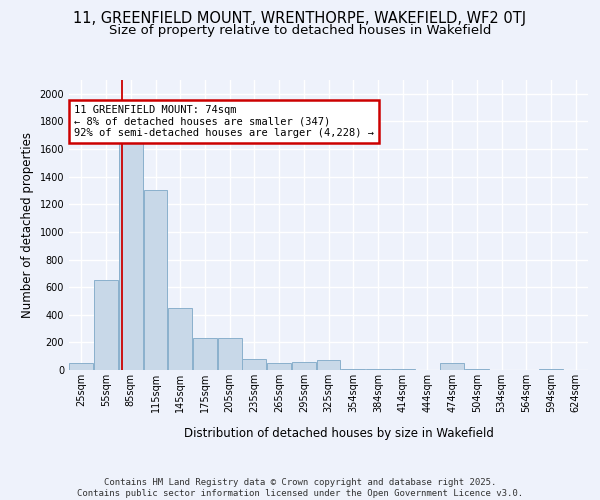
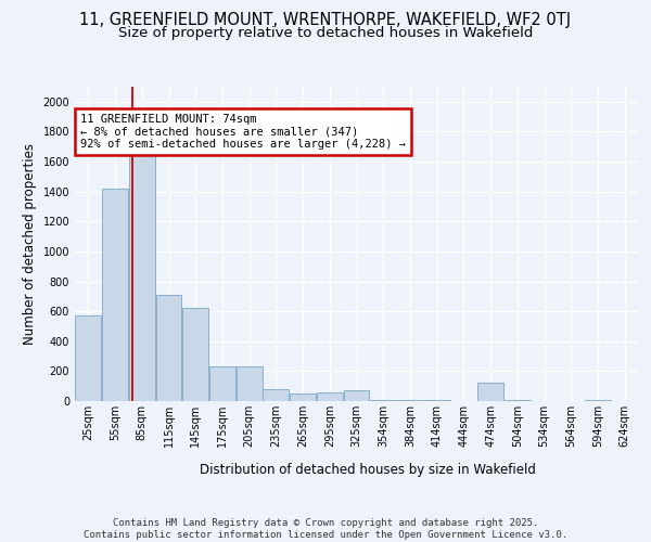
25sqm: 50 -> 570
55sqm: 650 -> 1420
115sqm: 1300 -> 710
145sqm: 450 -> 620
474sqm: 50 -> 120
